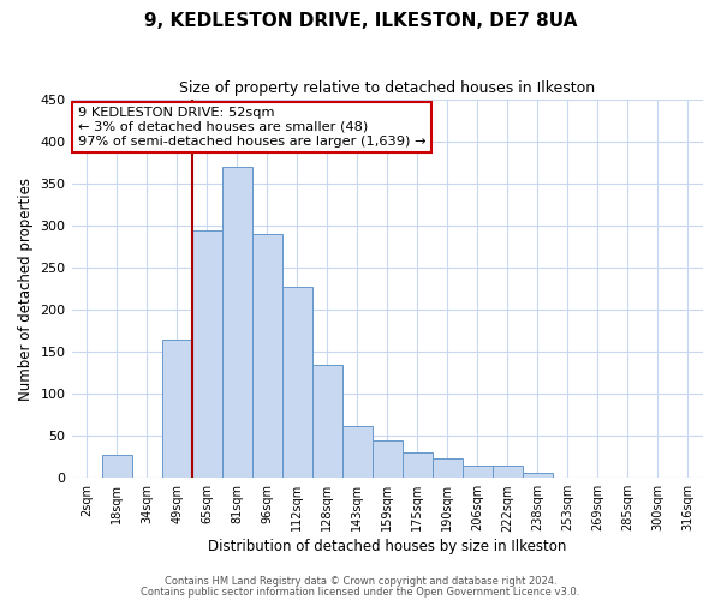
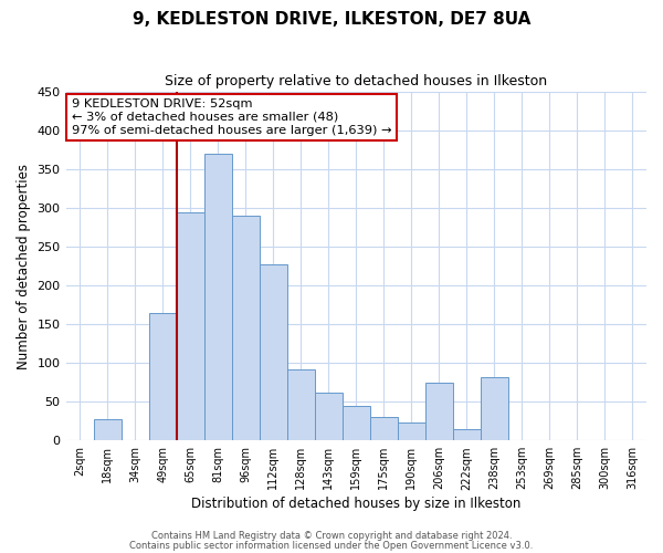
128sqm: 135 -> 92
206sqm: 15 -> 74
238sqm: 6 -> 82
